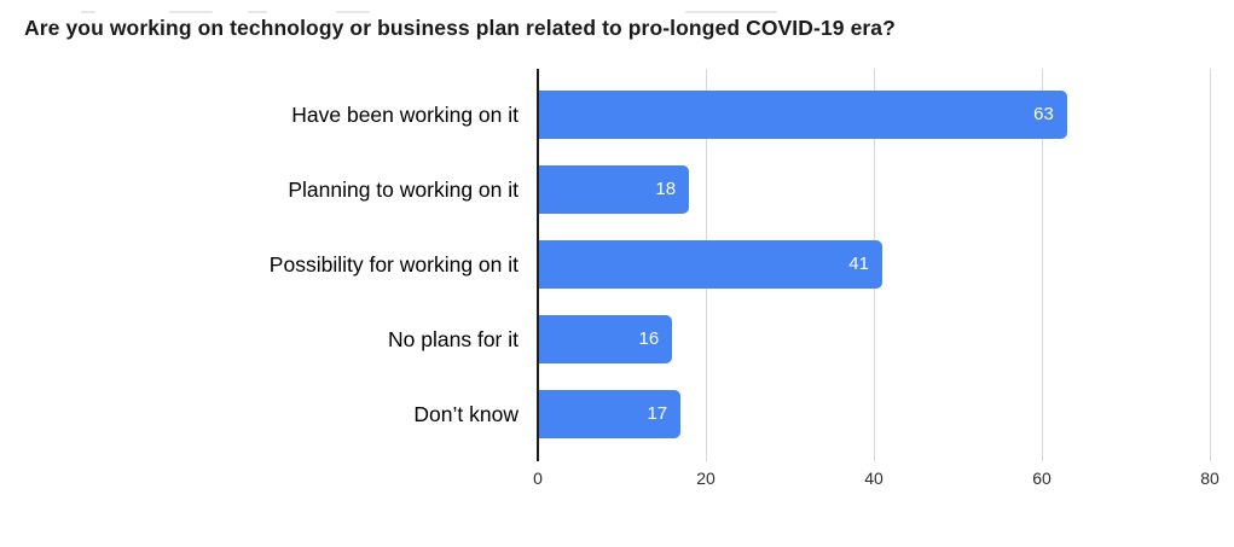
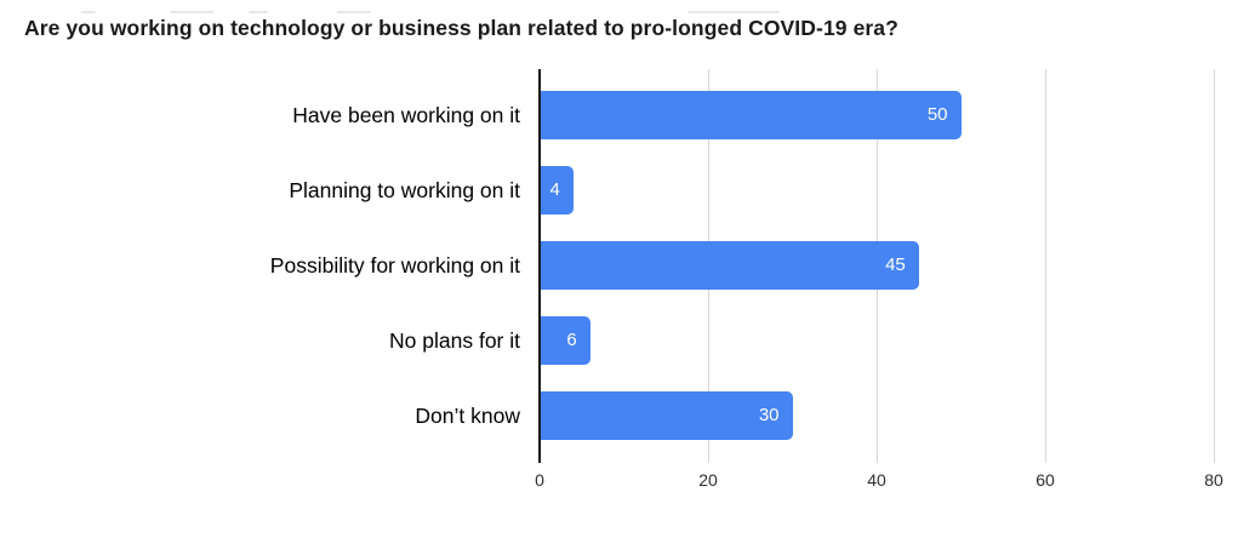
Have been working on it: 63 -> 50
Planning to working on it: 18 -> 4
Possibility for working on it: 41 -> 45
No plans for it: 16 -> 6
Don’t know: 17 -> 30
